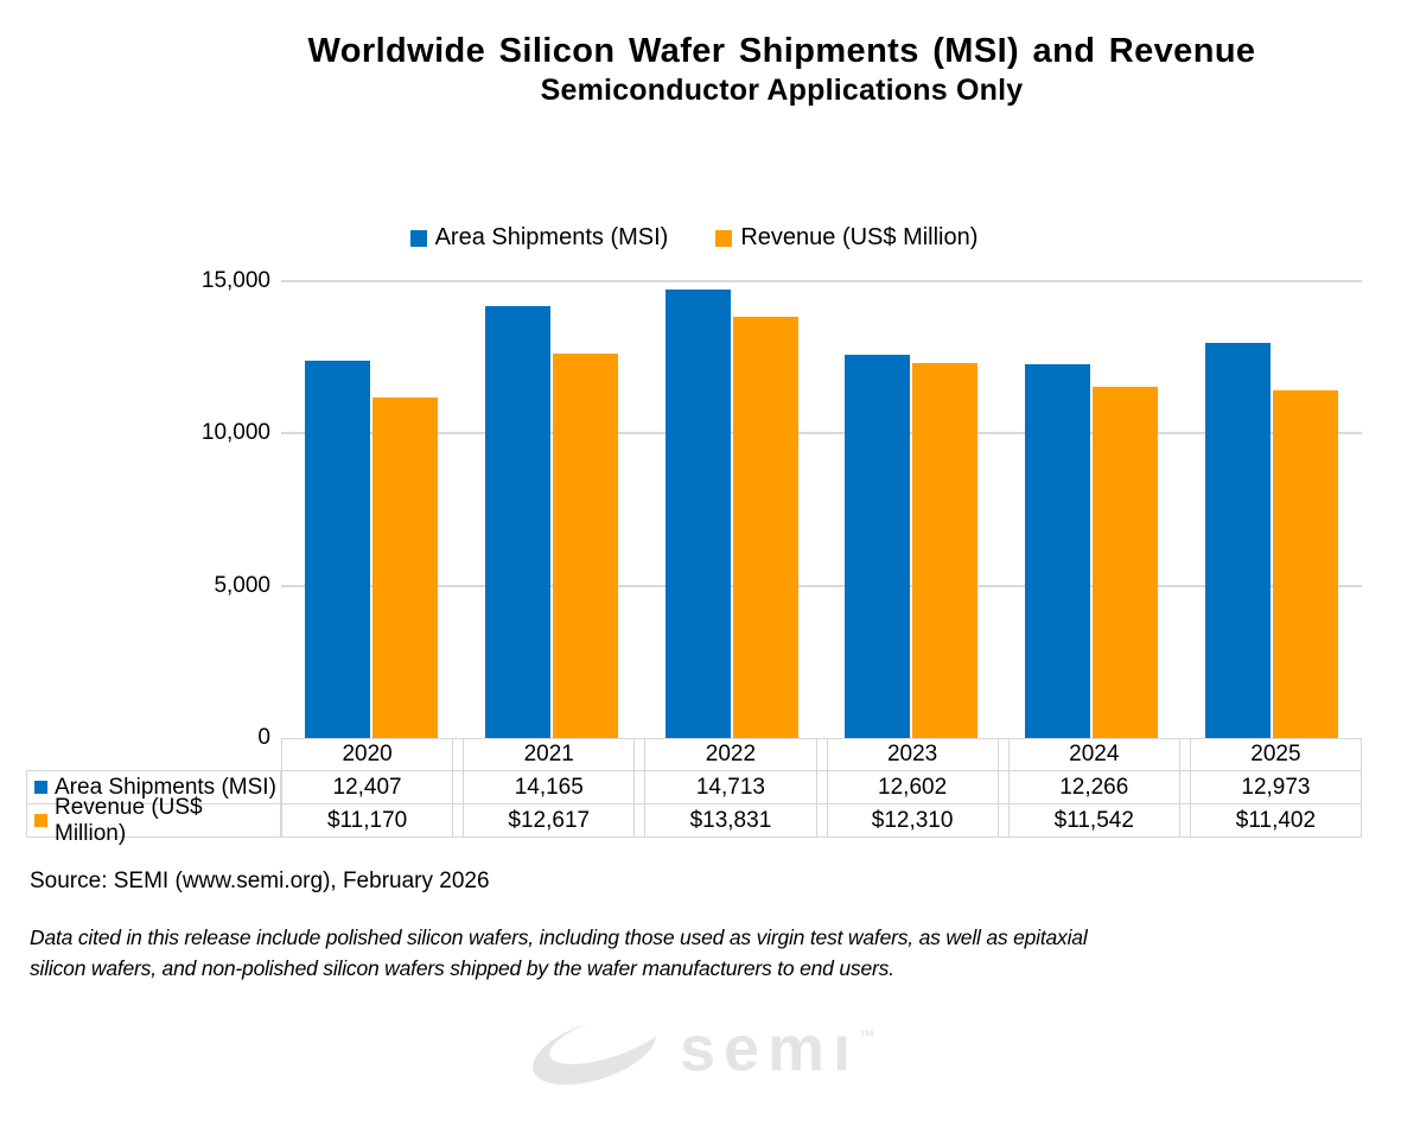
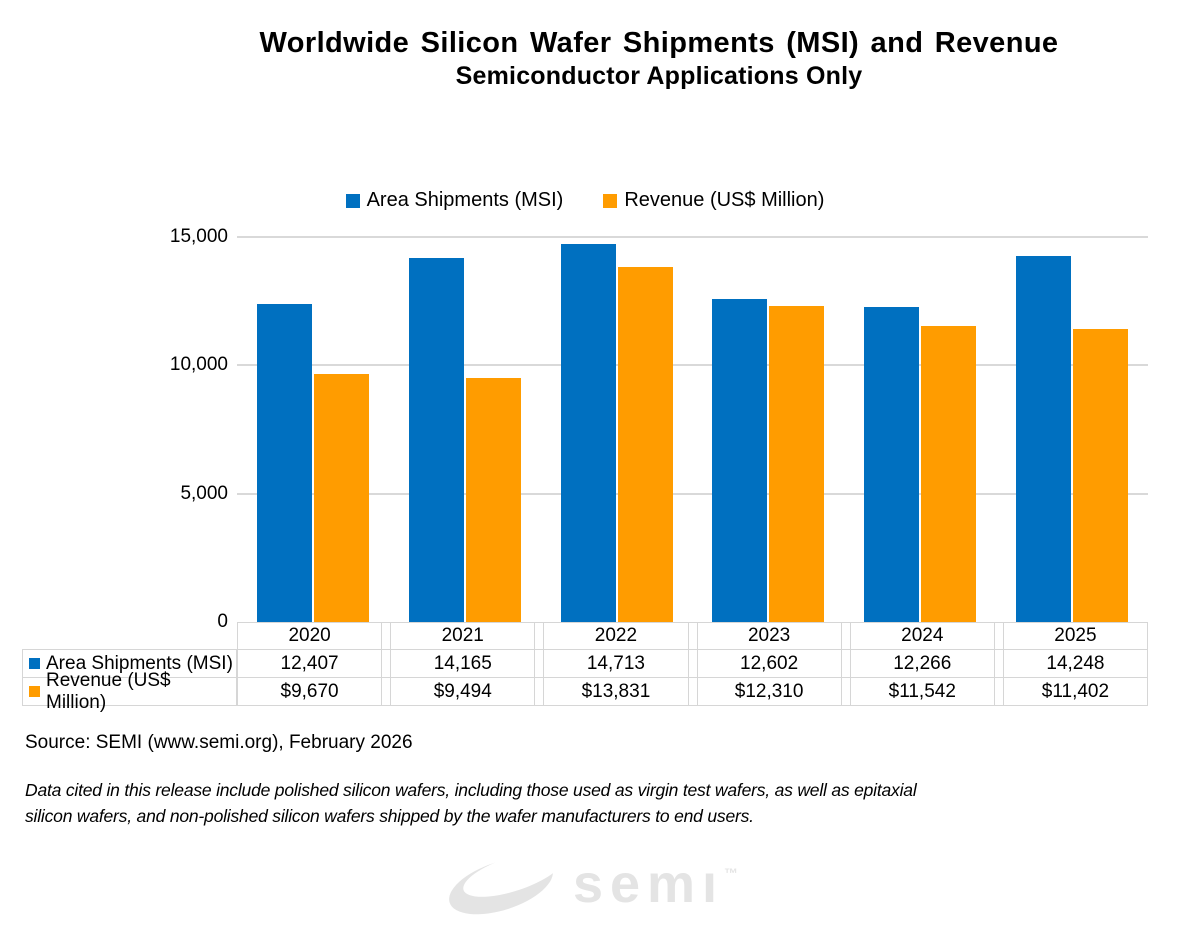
Revenue (US$ Million)/2020: $11,170 -> $9,670
Revenue (US$ Million)/2021: $12,617 -> $9,494
Area Shipments (MSI)/2025: 12,973 -> 14,248
